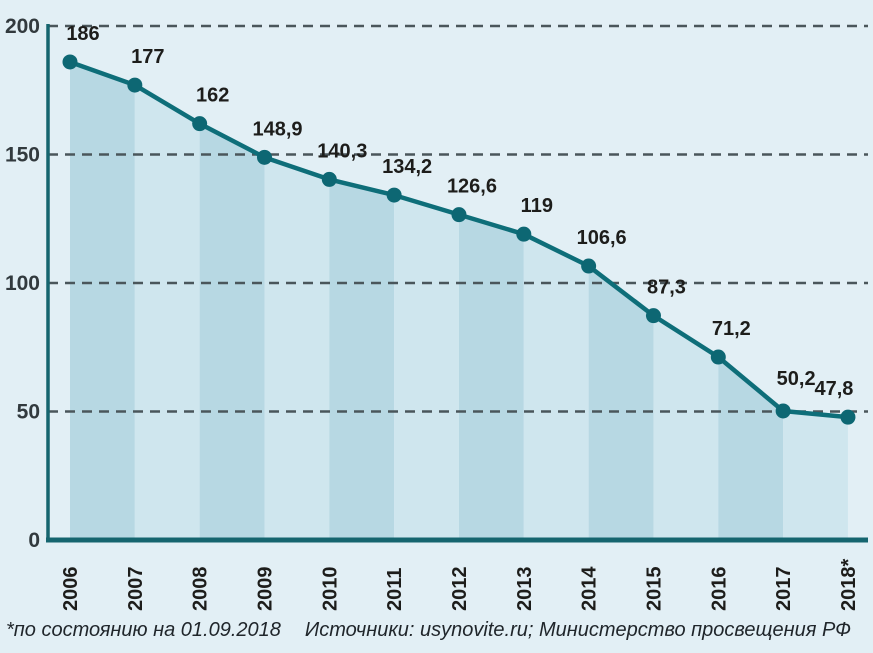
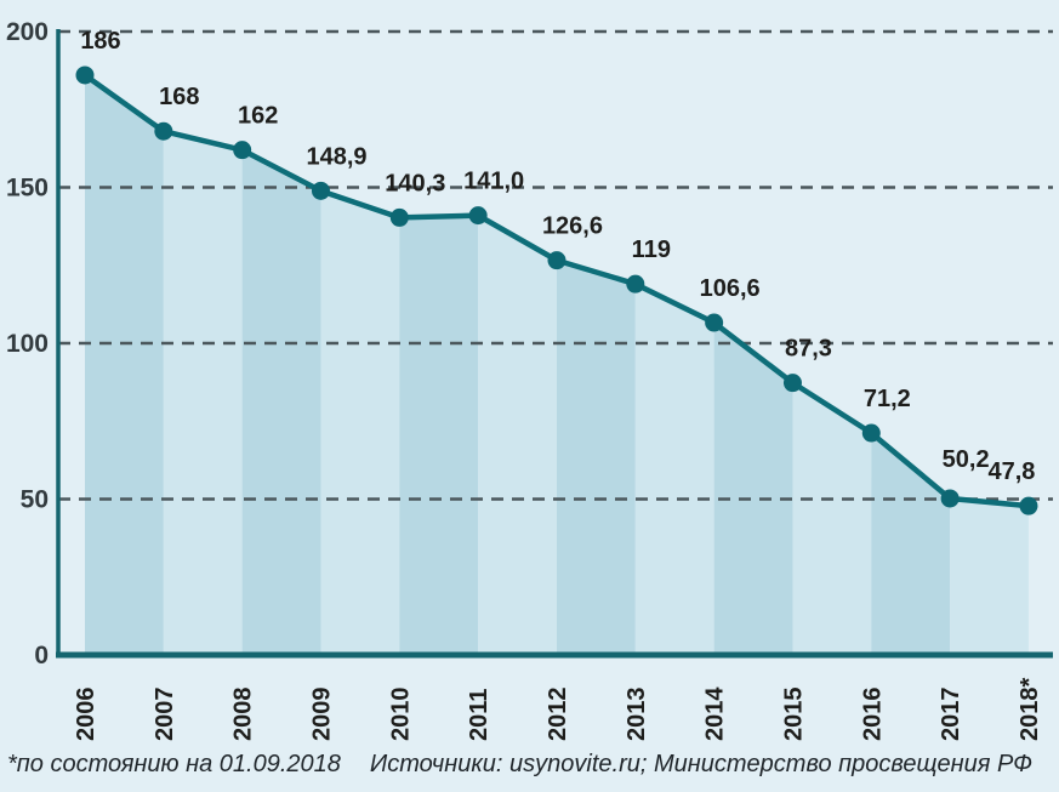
2007: 177 -> 168
2011: 134,2 -> 141,0
